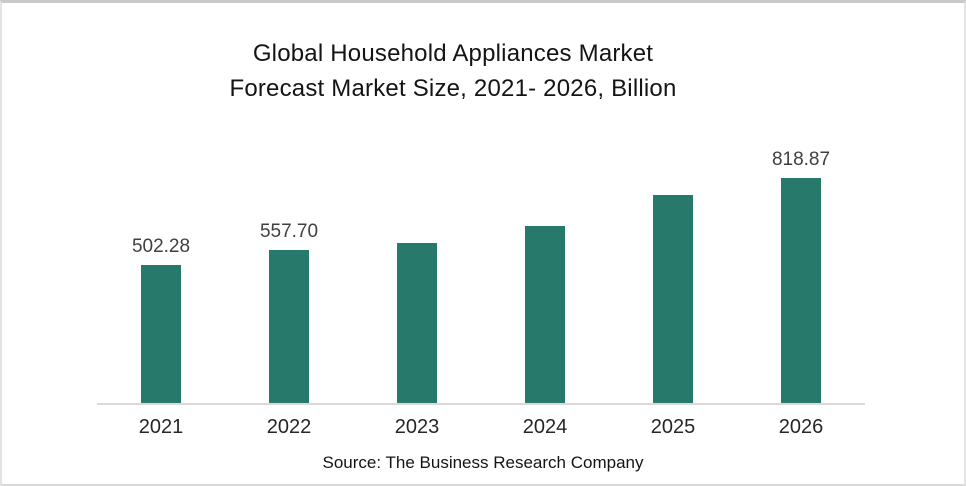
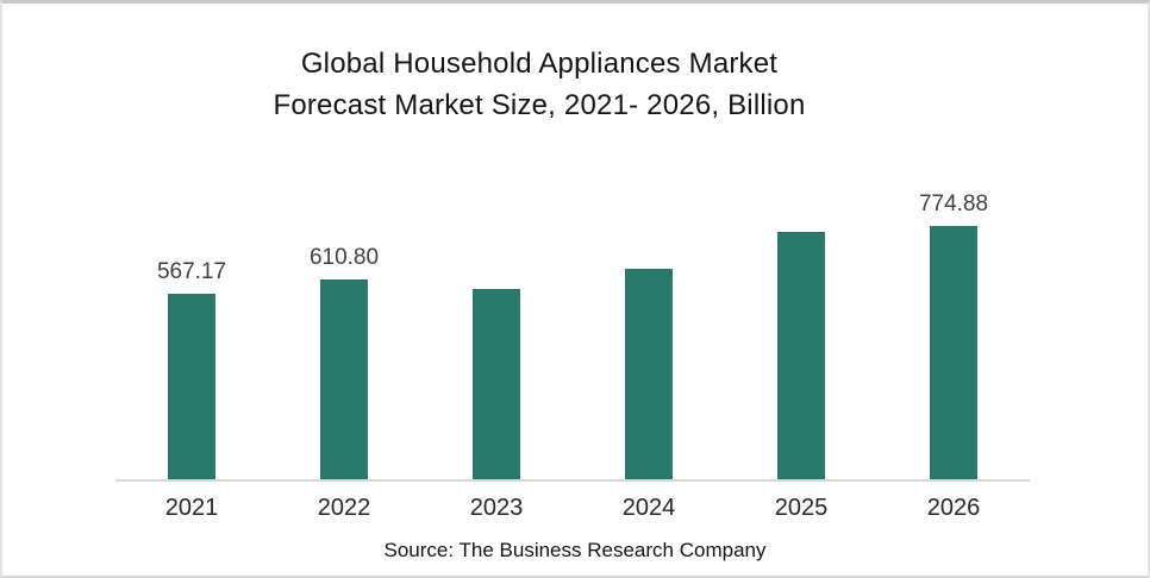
2021: 502.28 -> 567.17
2022: 557.70 -> 610.80
2026: 818.87 -> 774.88
